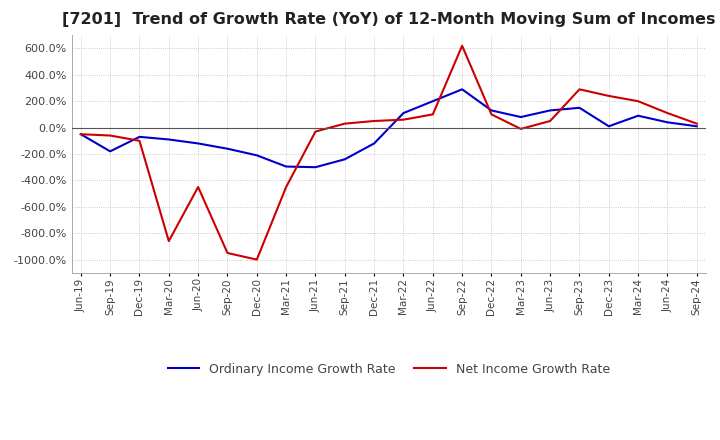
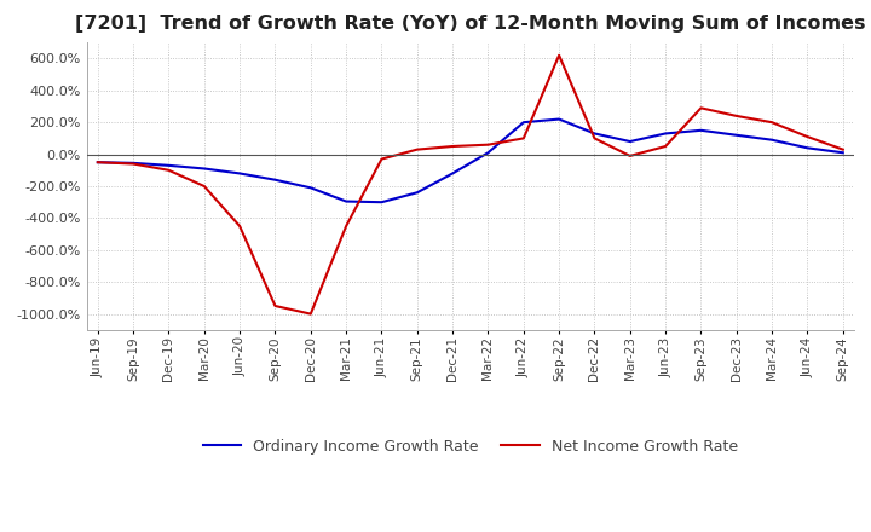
Ordinary Income Growth Rate/Sep-19: -180% -> -60%
Net Income Growth Rate/Mar-20: -860% -> -200%
Ordinary Income Growth Rate/Mar-22: 110% -> 10%
Ordinary Income Growth Rate/Sep-22: 290% -> 220%
Ordinary Income Growth Rate/Dec-23: 10% -> 120%
